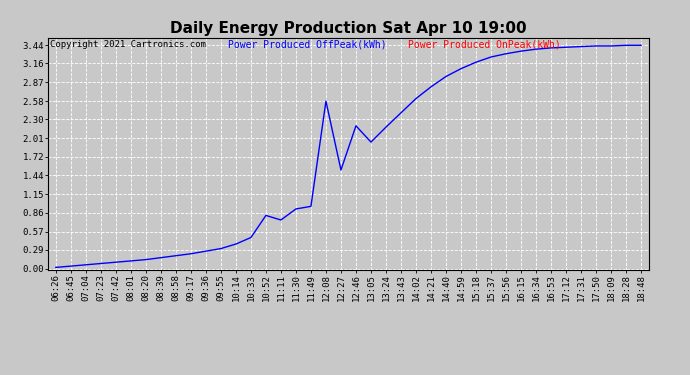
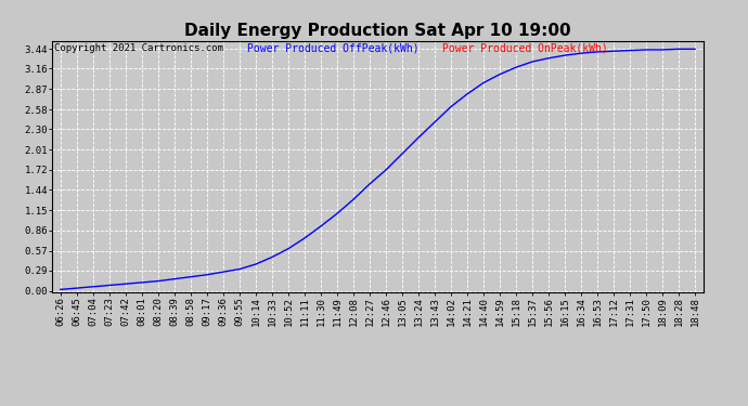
10:52: 0.82 -> 0.60
11:49: 0.96 -> 1.10
12:08: 2.58 -> 1.30
12:46: 2.20 -> 1.72
